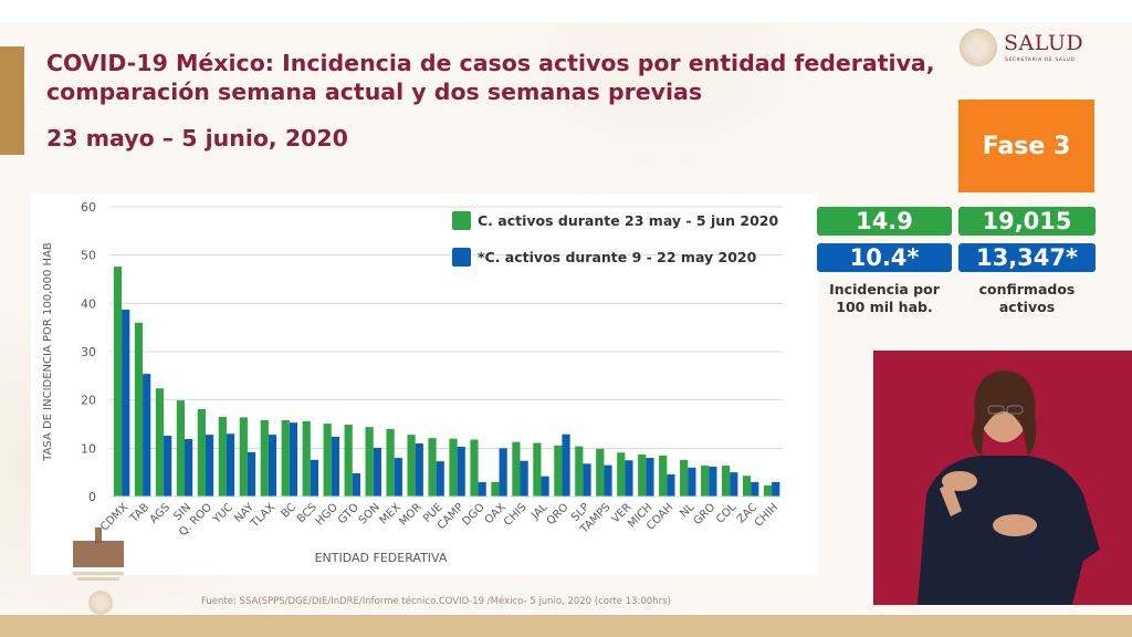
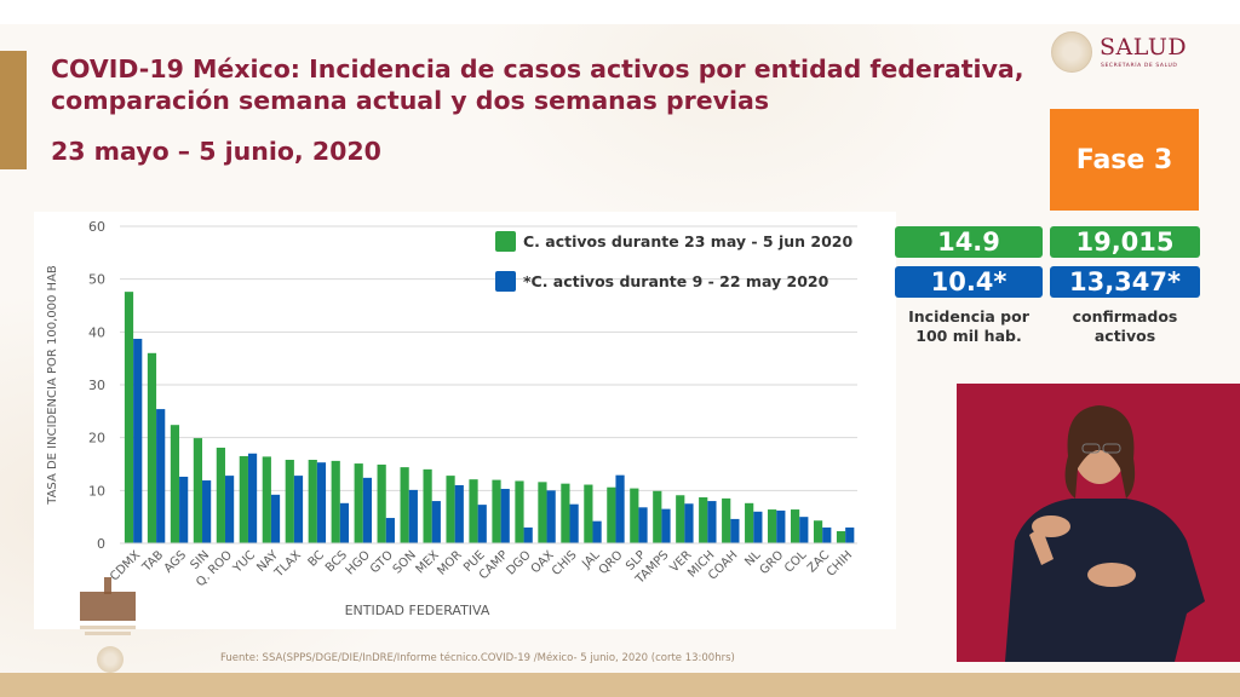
*C. activos durante 9 - 22 may 2020/YUC: 13 -> 17
C. activos durante 23 may - 5 jun 2020/OAX: 3 -> 12
